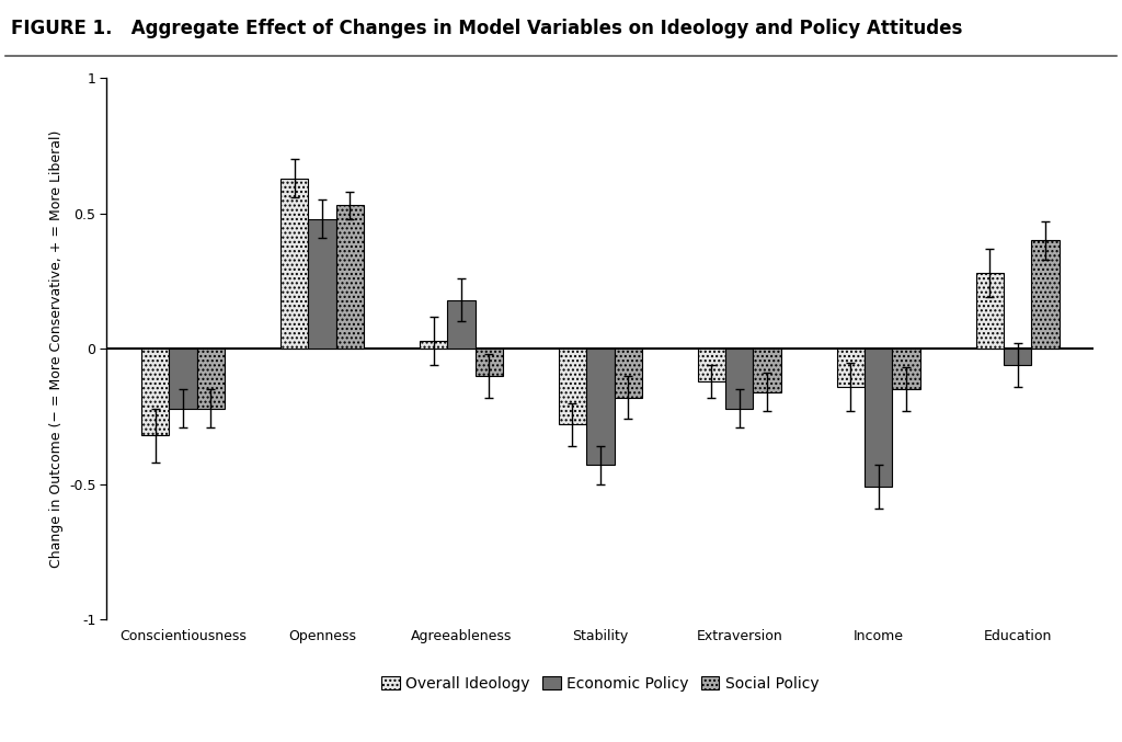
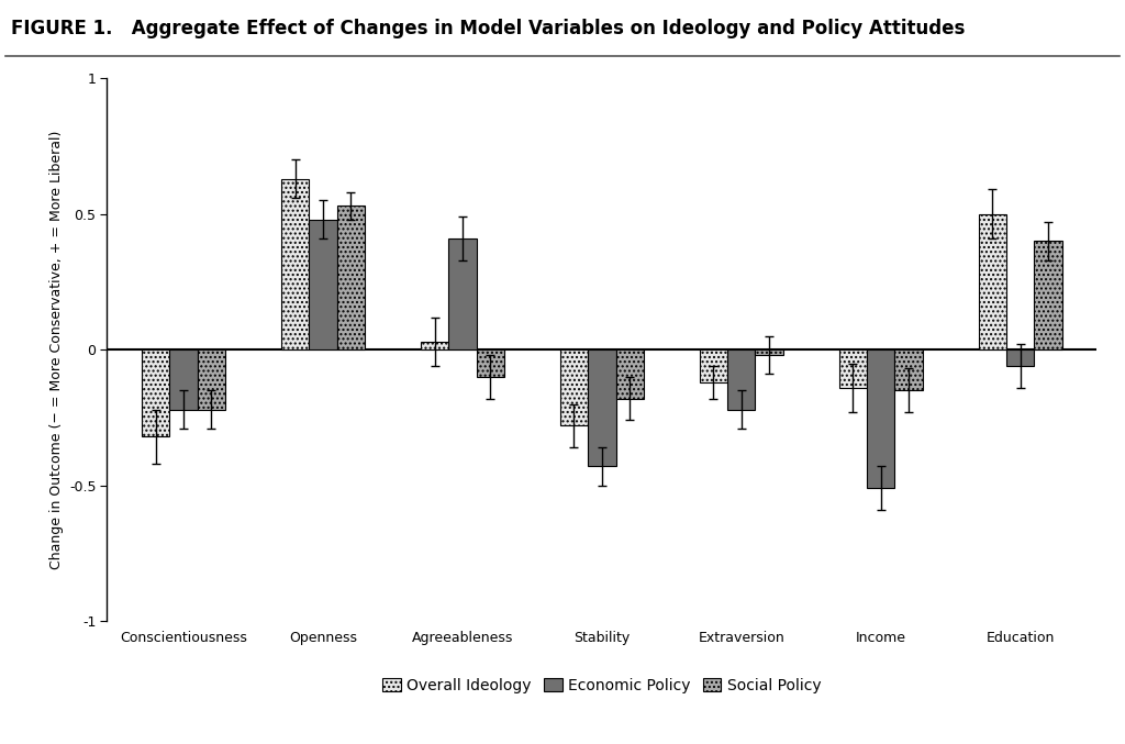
Economic Policy/Agreeableness: 0.18 -> 0.41
Social Policy/Extraversion: -0.16 -> -0.02
Overall Ideology/Education: 0.28 -> 0.50
